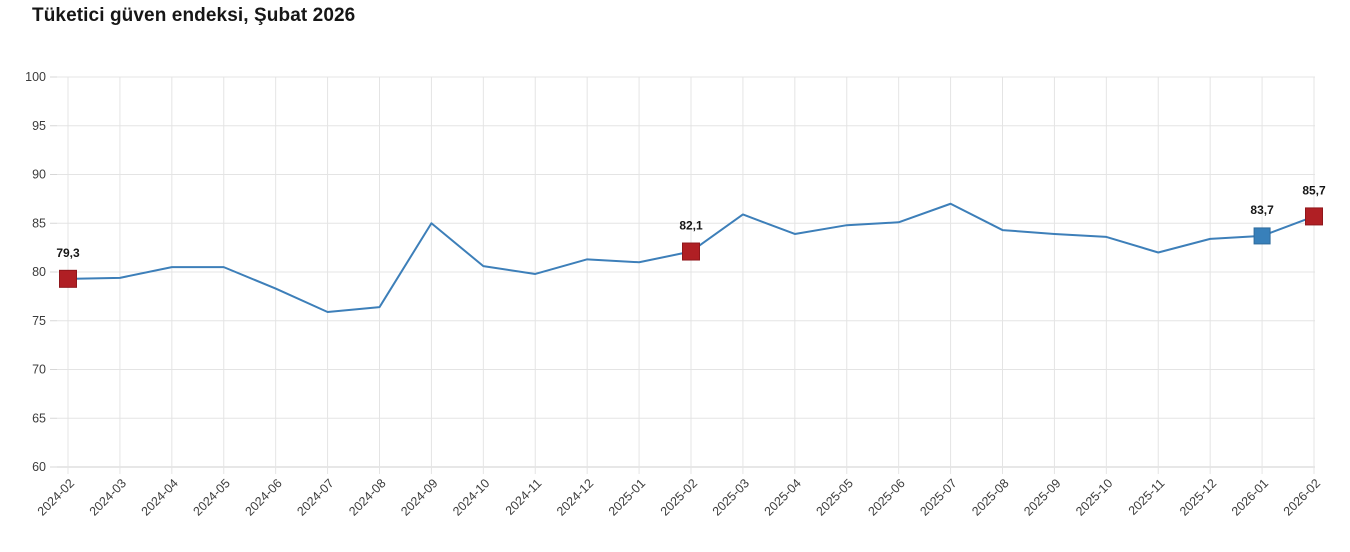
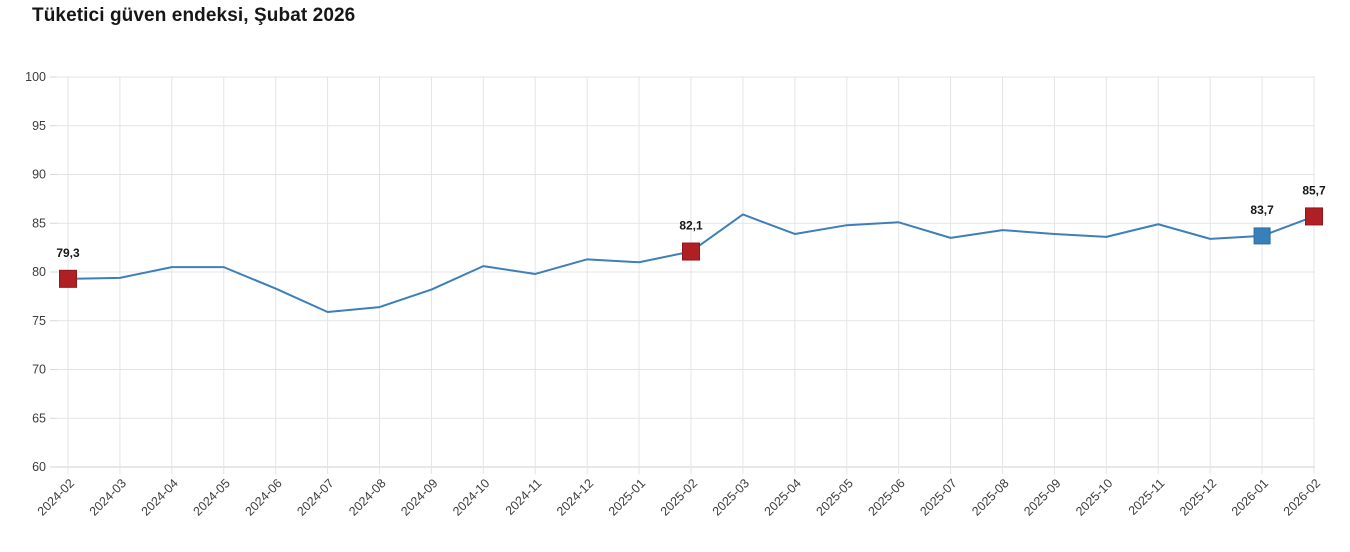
2024-09: 85 -> 78
2025-07: 87 -> 84
2025-11: 82 -> 85
